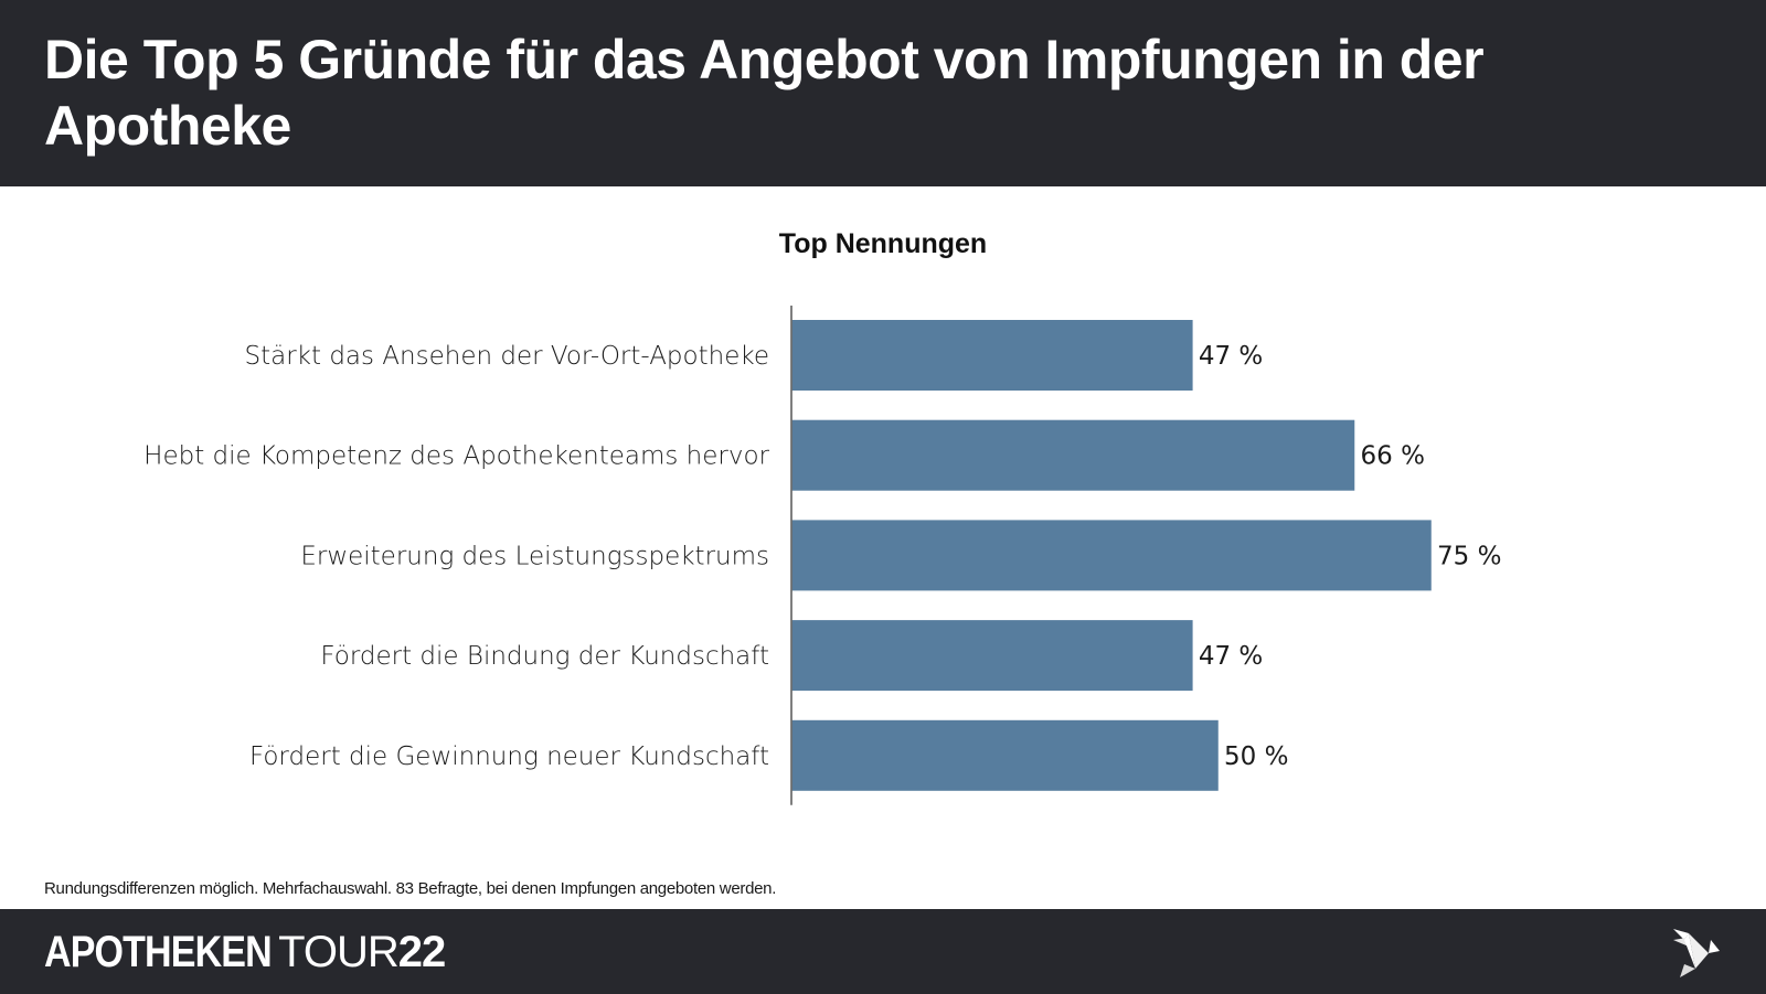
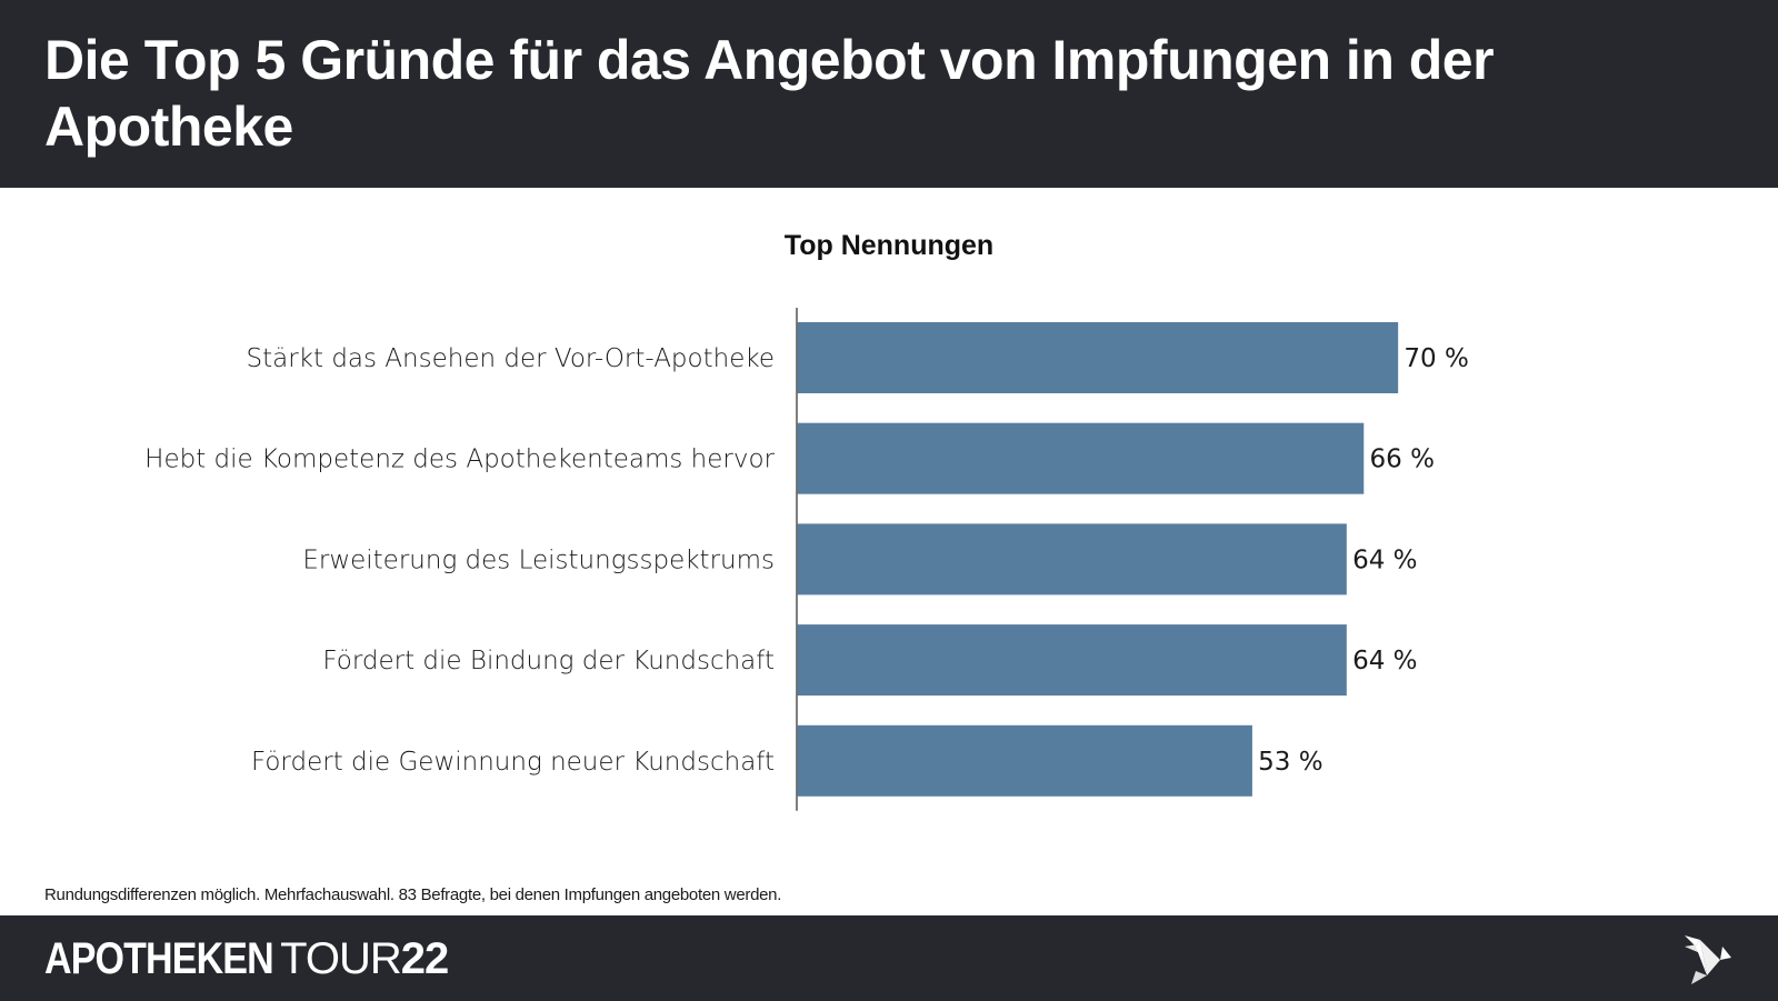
Stärkt das Ansehen der Vor-Ort-Apotheke: 47 -> 70
Erweiterung des Leistungsspektrums: 75 -> 64
Fördert die Bindung der Kundschaft: 47 -> 64
Fördert die Gewinnung neuer Kundschaft: 50 -> 53
